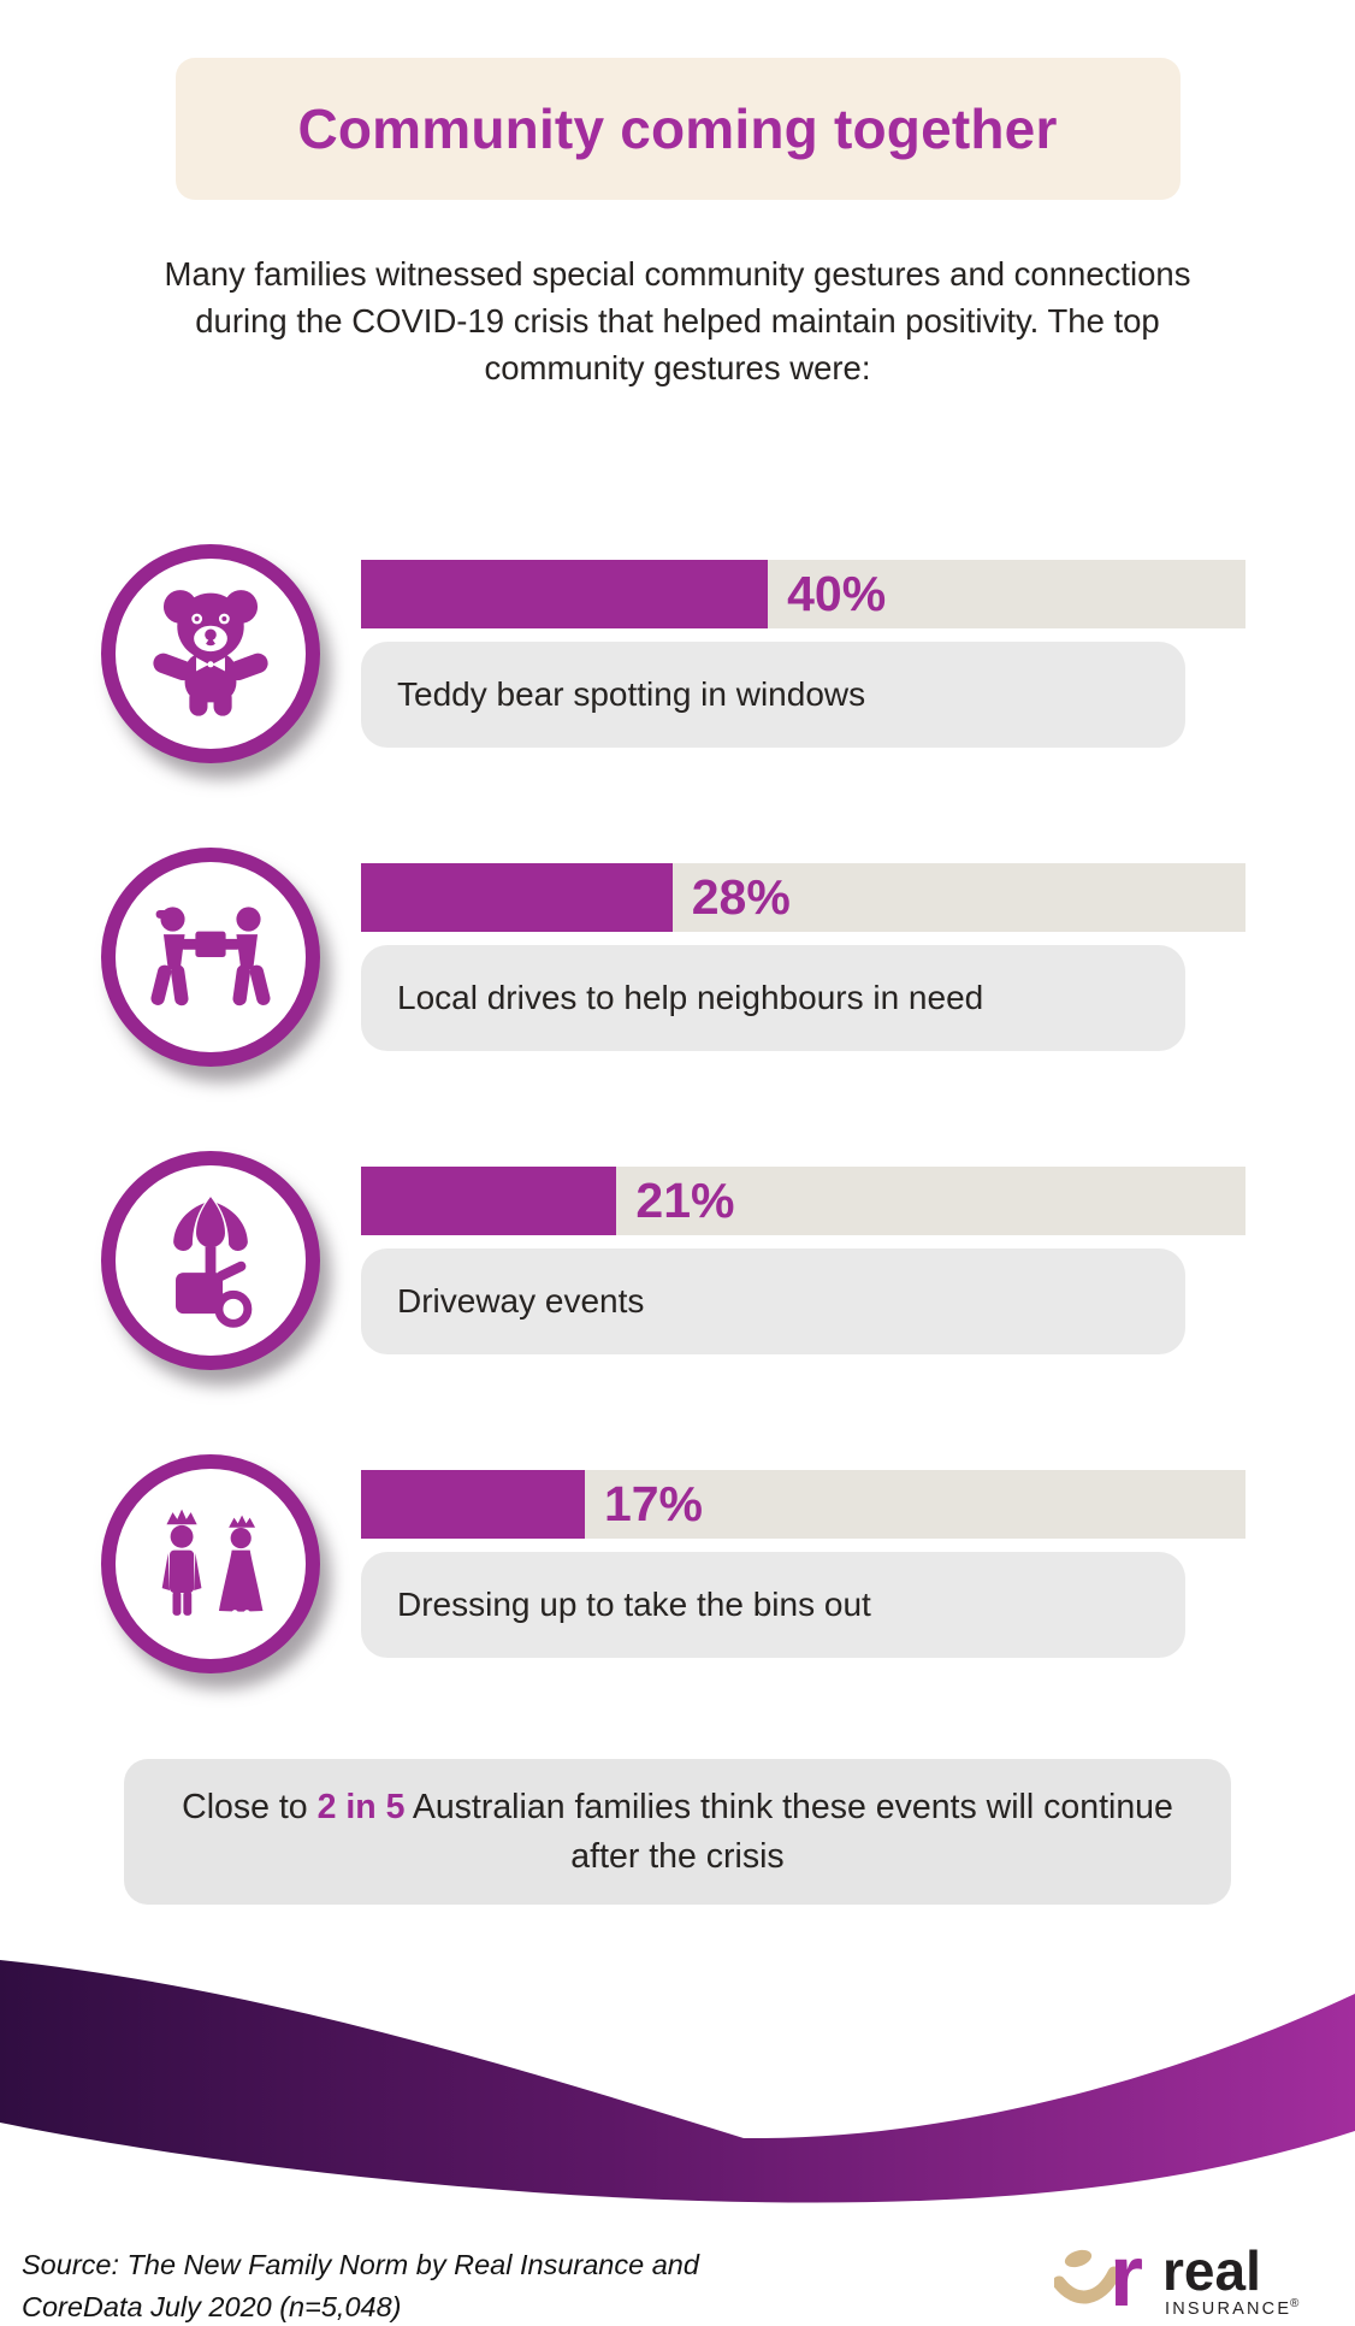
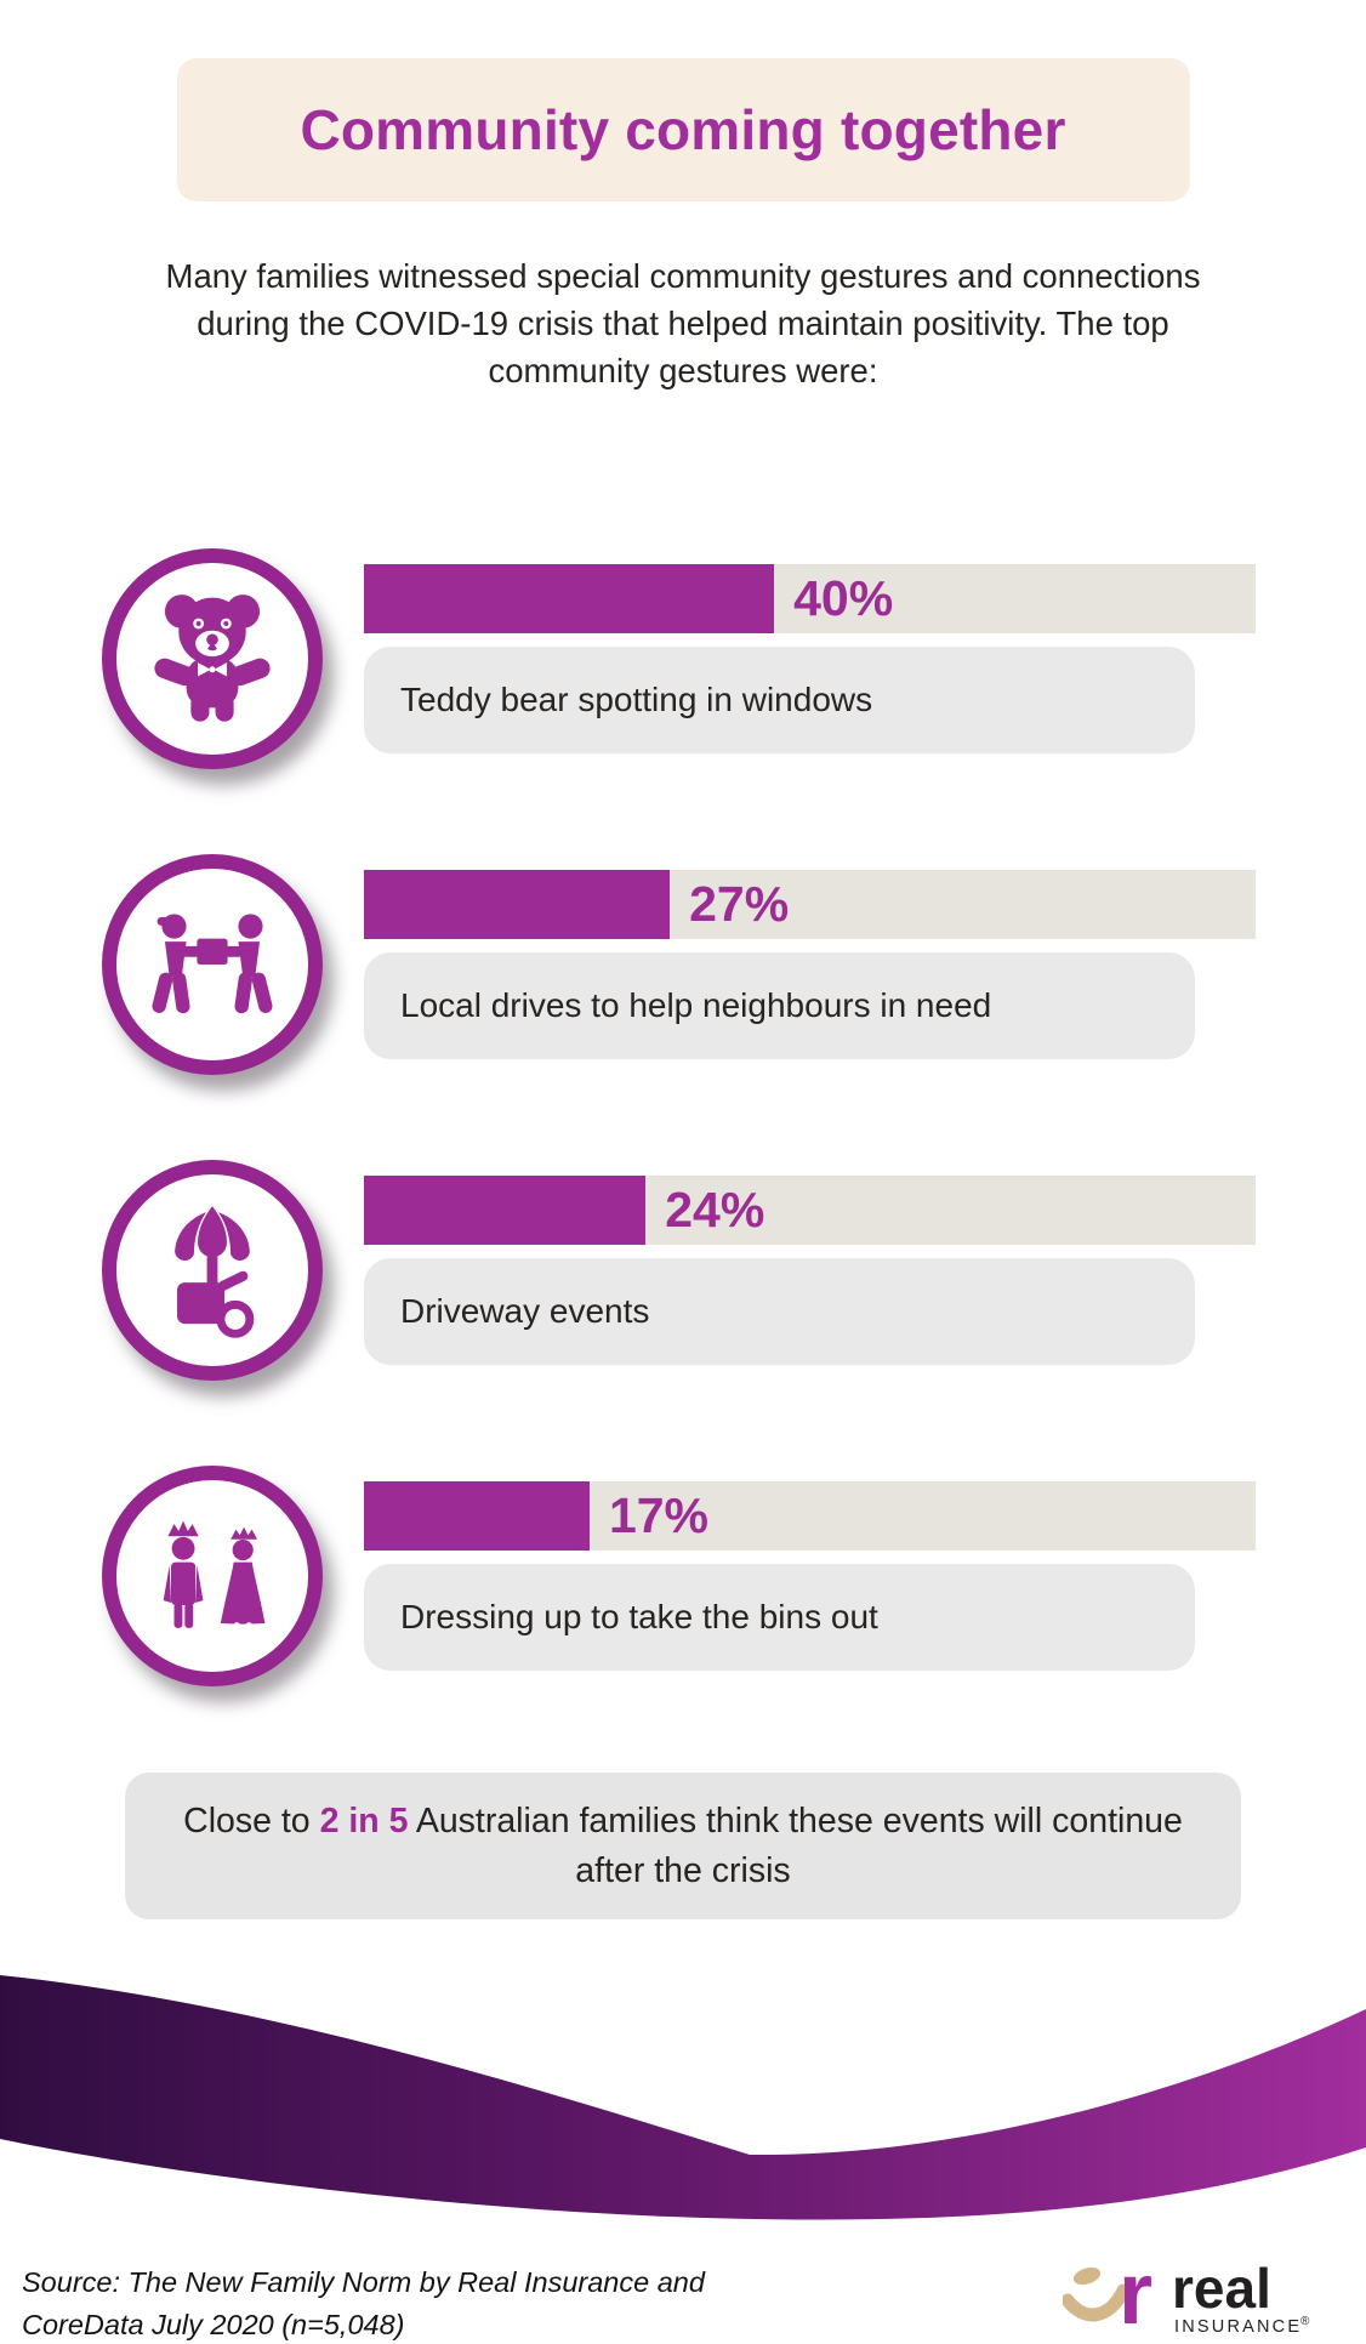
Local drives to help neighbours in need: 28% -> 27%
Driveway events: 21% -> 24%
